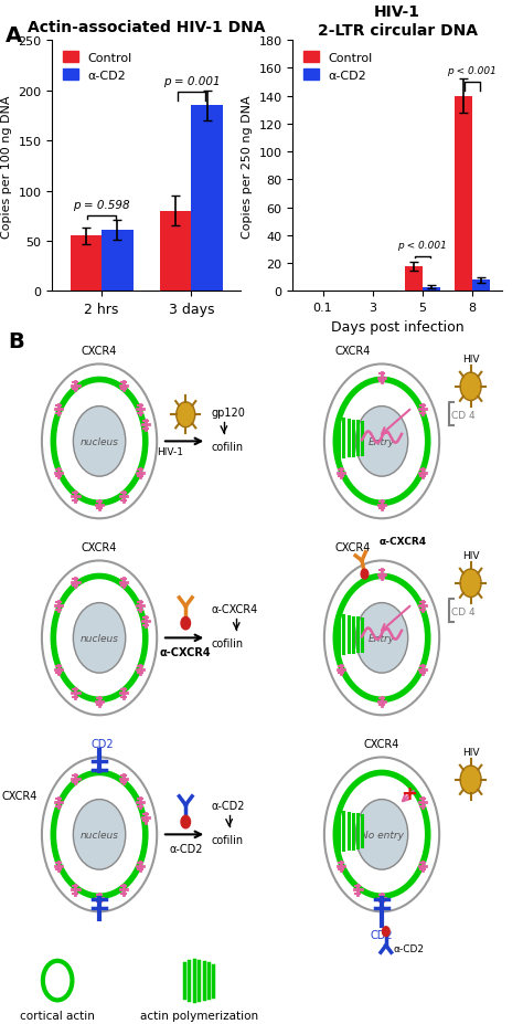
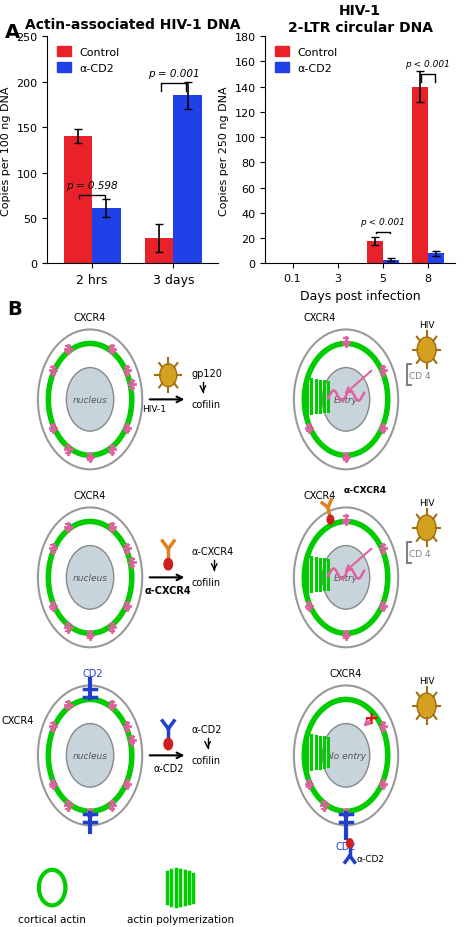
Actin-associated HIV-1 DNA/Control/2 hrs: 55 -> 140
Actin-associated HIV-1 DNA/Control/3 days: 80 -> 28
